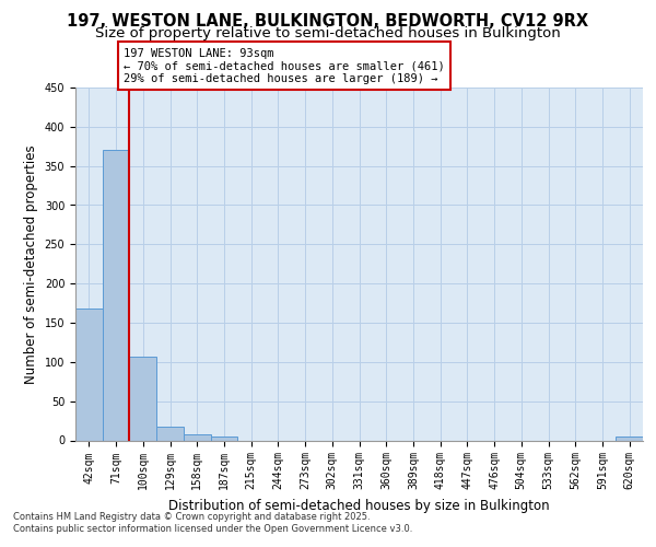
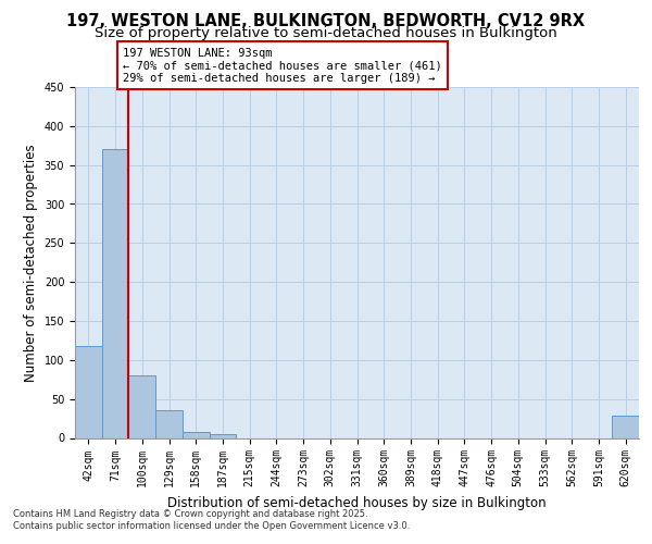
42sqm: 168 -> 118
100sqm: 107 -> 80
129sqm: 18 -> 36
620sqm: 5 -> 28
